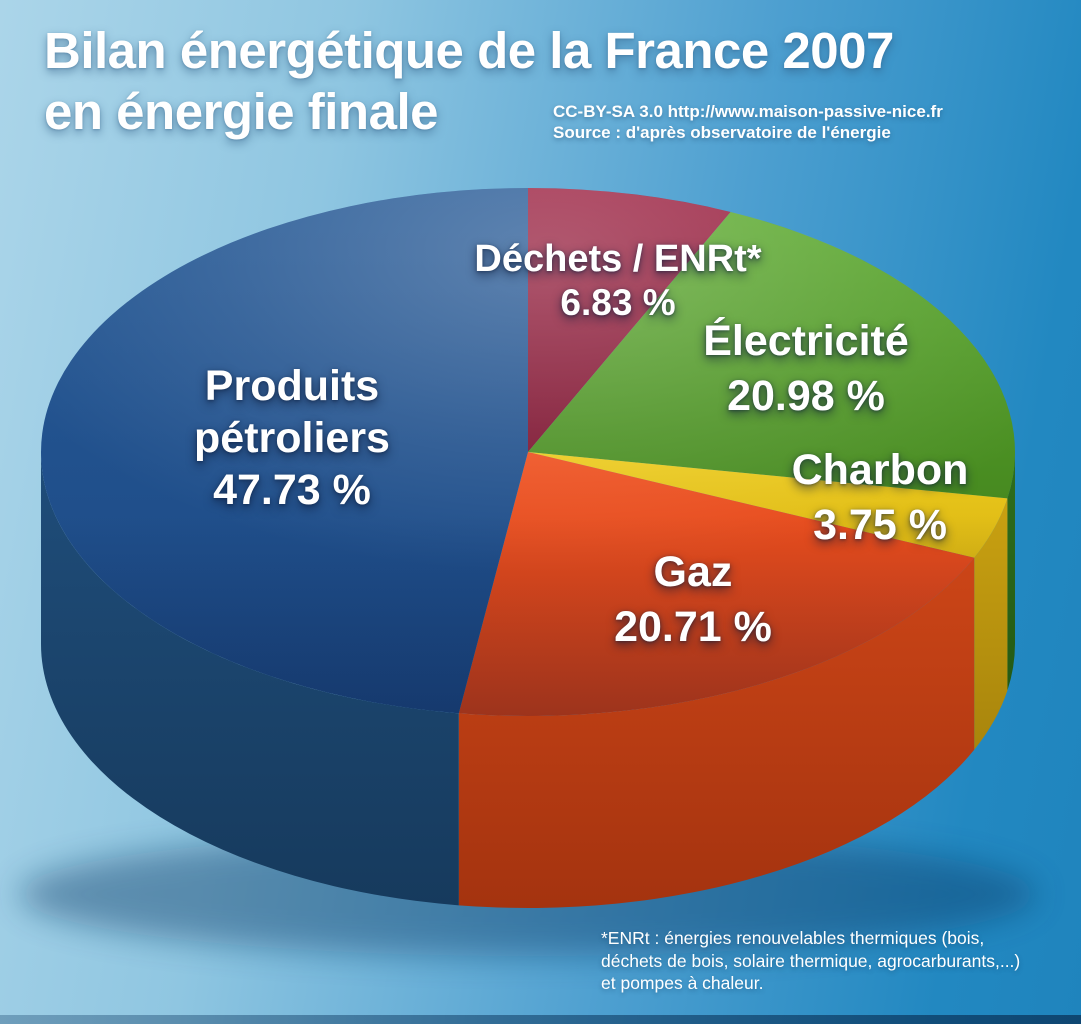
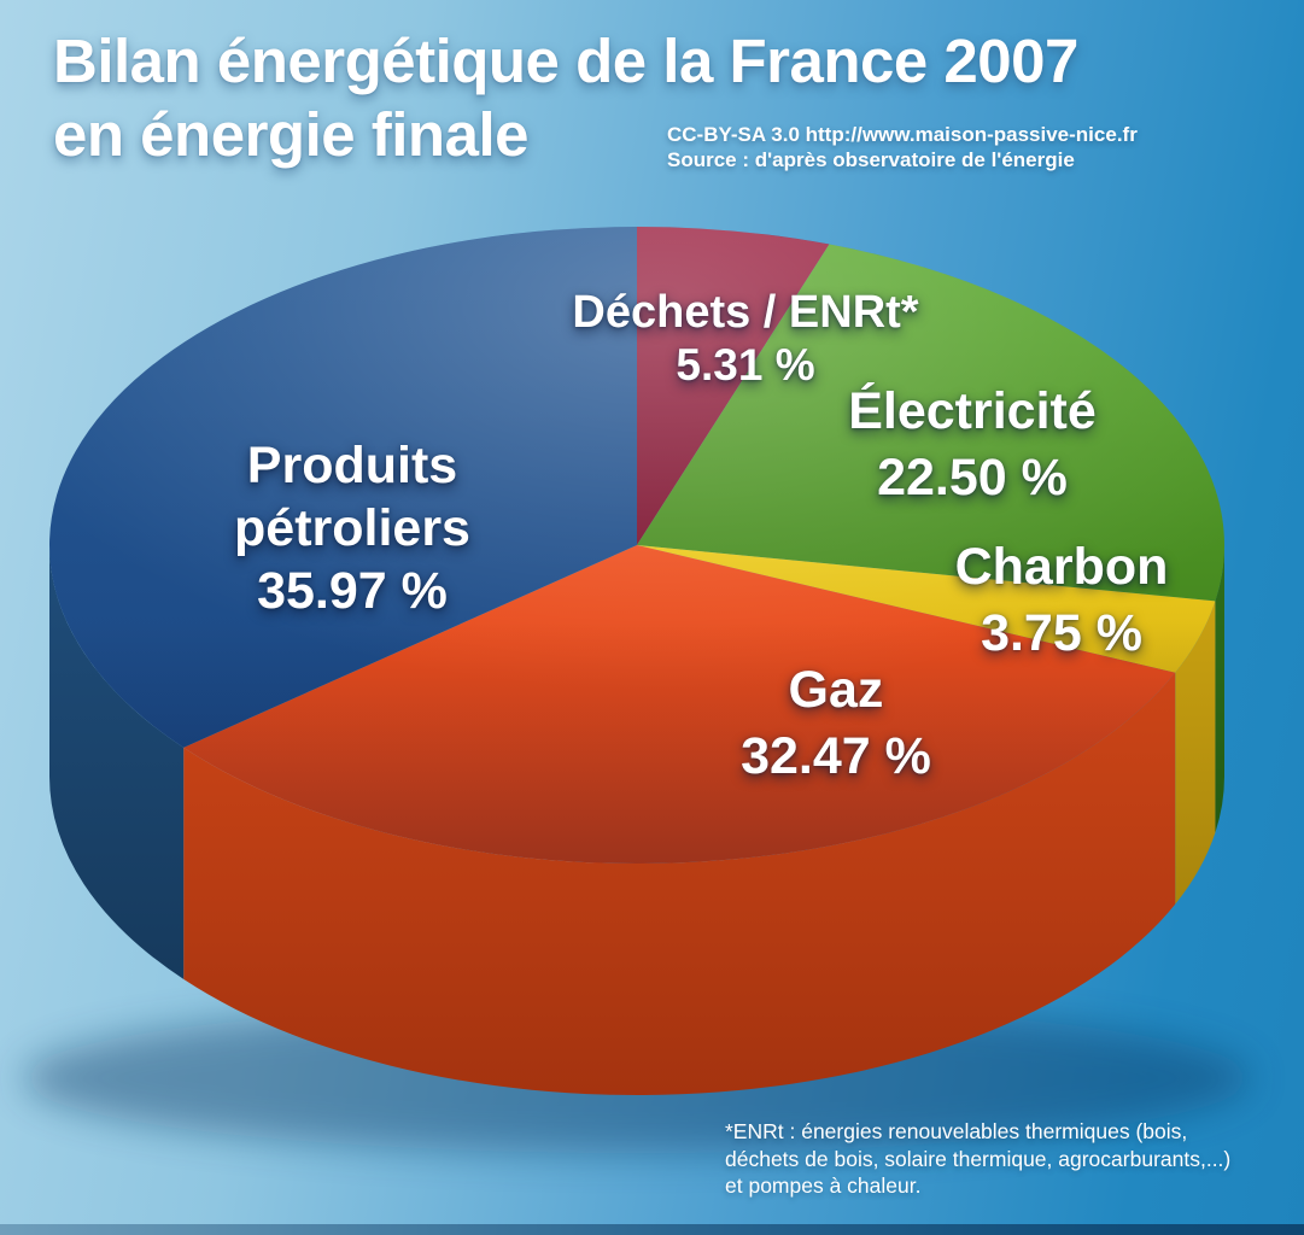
Déchets / ENRt*: 6.83 -> 5.31
Électricité: 20.98 -> 22.50
Gaz: 20.71 -> 32.47
Produits pétroliers: 47.73 -> 35.97
